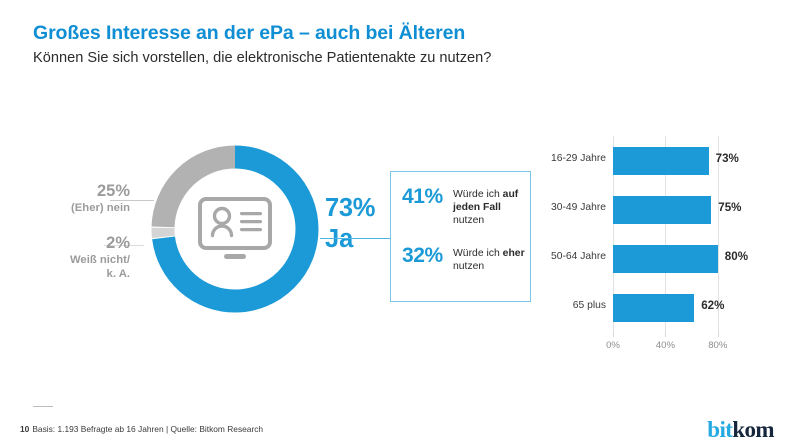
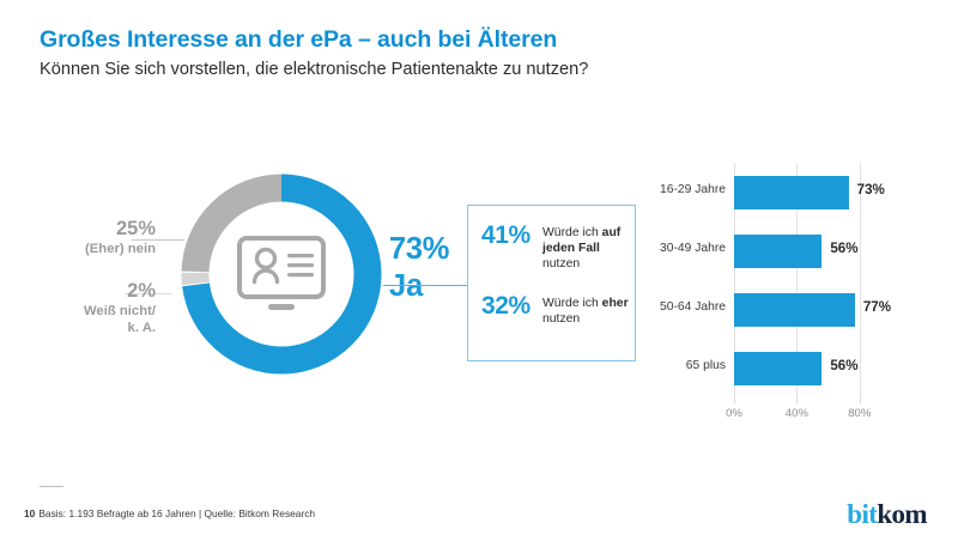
30-49 Jahre: 75% -> 56%
50-64 Jahre: 80% -> 77%
65 plus: 62% -> 56%
